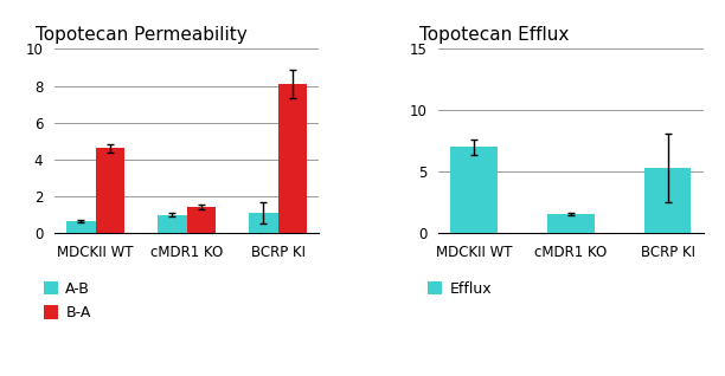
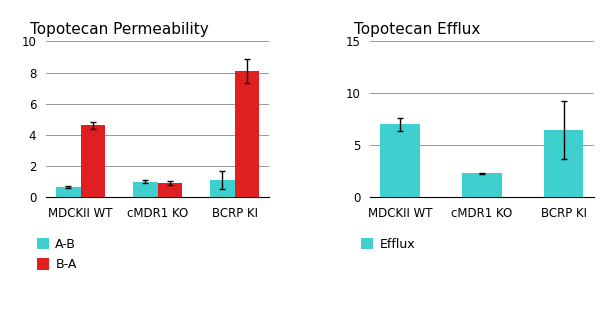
Topotecan Permeability/B-A/cMDR1 KO: 1.4 -> 0.9
Topotecan Efflux/cMDR1 KO: 1.6 -> 2.3
Topotecan Efflux/BCRP KI: 5.3 -> 6.5
